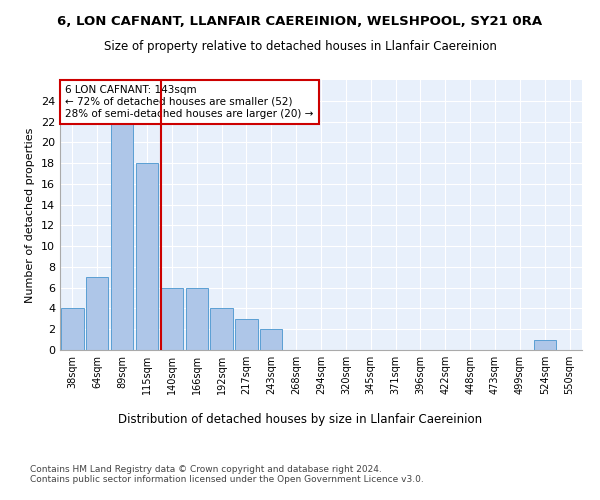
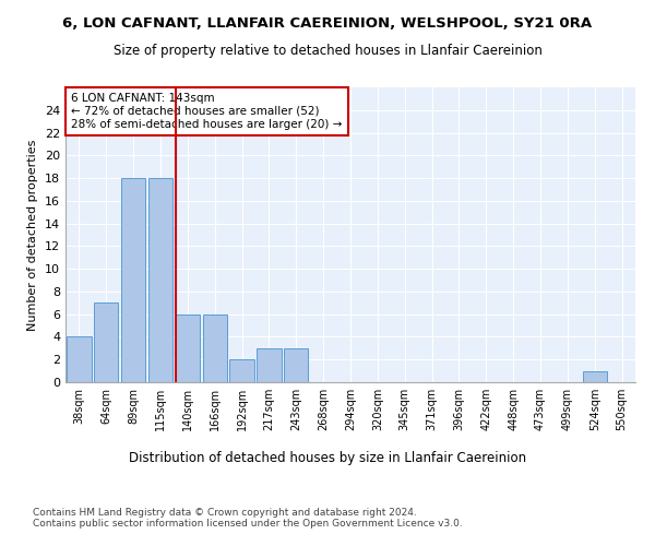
89sqm: 22 -> 18
192sqm: 4 -> 2
243sqm: 2 -> 3
